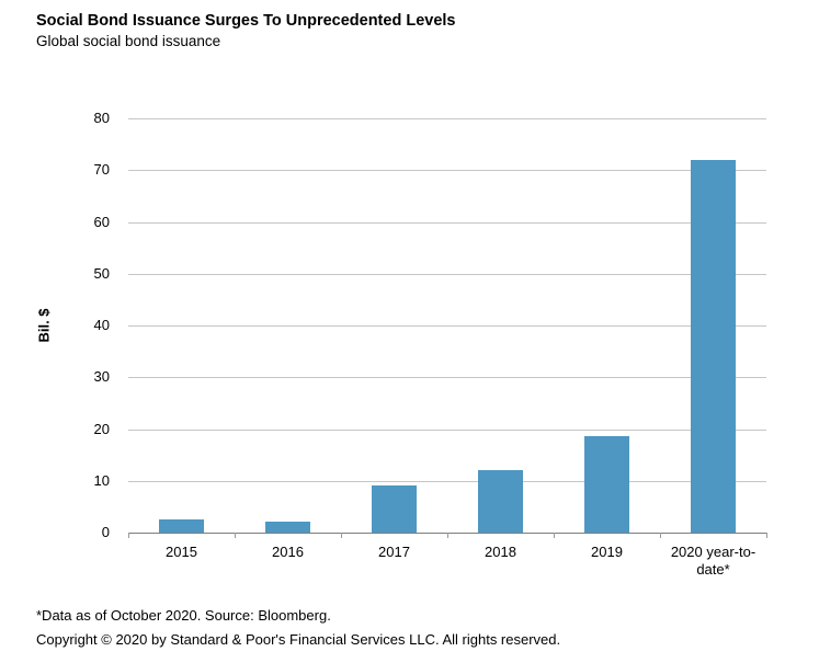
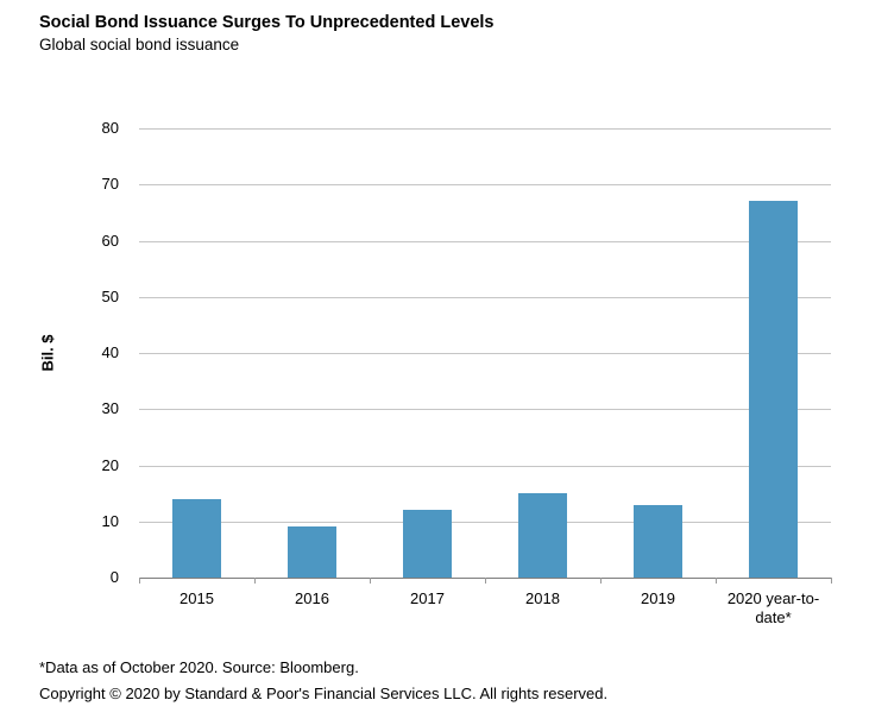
2015: 2 -> 14
2016: 2 -> 9
2017: 9 -> 12
2018: 12 -> 15
2019: 19 -> 13
2020 year-to-date*: 72 -> 67
